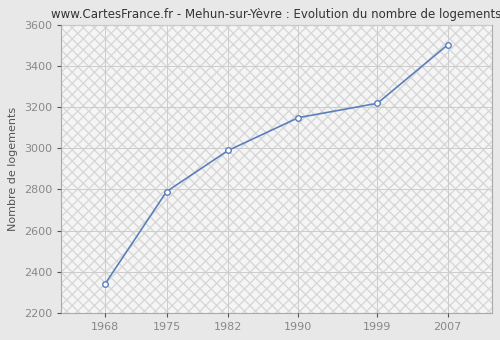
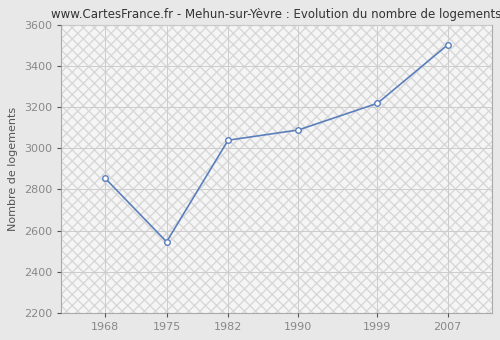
1968: 2340 -> 2855
1975: 2790 -> 2545
1982: 2990 -> 3040
1990: 3150 -> 3090
